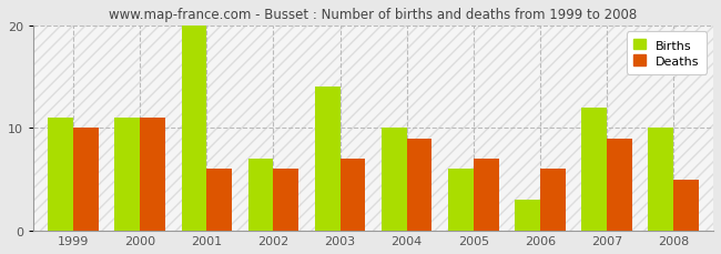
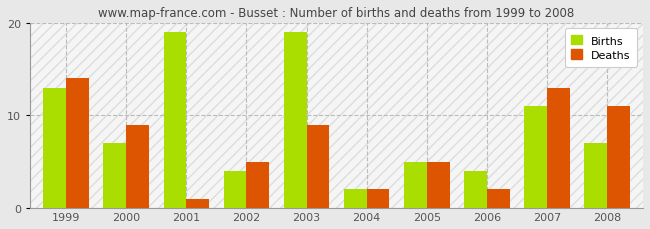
Births/1999: 11 -> 13
Deaths/1999: 10 -> 14
Births/2000: 11 -> 7
Deaths/2000: 11 -> 9
Births/2001: 20 -> 19
Deaths/2001: 6 -> 1
Births/2002: 7 -> 4
Deaths/2002: 6 -> 5
Births/2003: 14 -> 19
Deaths/2003: 7 -> 9
Births/2004: 10 -> 2
Deaths/2004: 9 -> 2
Births/2005: 6 -> 5
Deaths/2005: 7 -> 5
Births/2006: 3 -> 4
Deaths/2006: 6 -> 2
Births/2007: 12 -> 11
Deaths/2007: 9 -> 13
Births/2008: 10 -> 7
Deaths/2008: 5 -> 11
